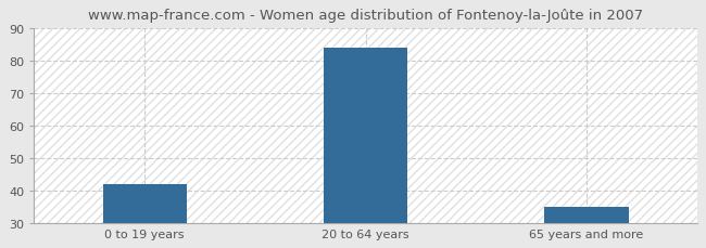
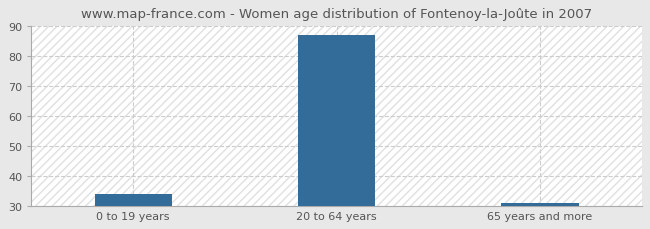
0 to 19 years: 42 -> 34
20 to 64 years: 84 -> 87
65 years and more: 35 -> 31
